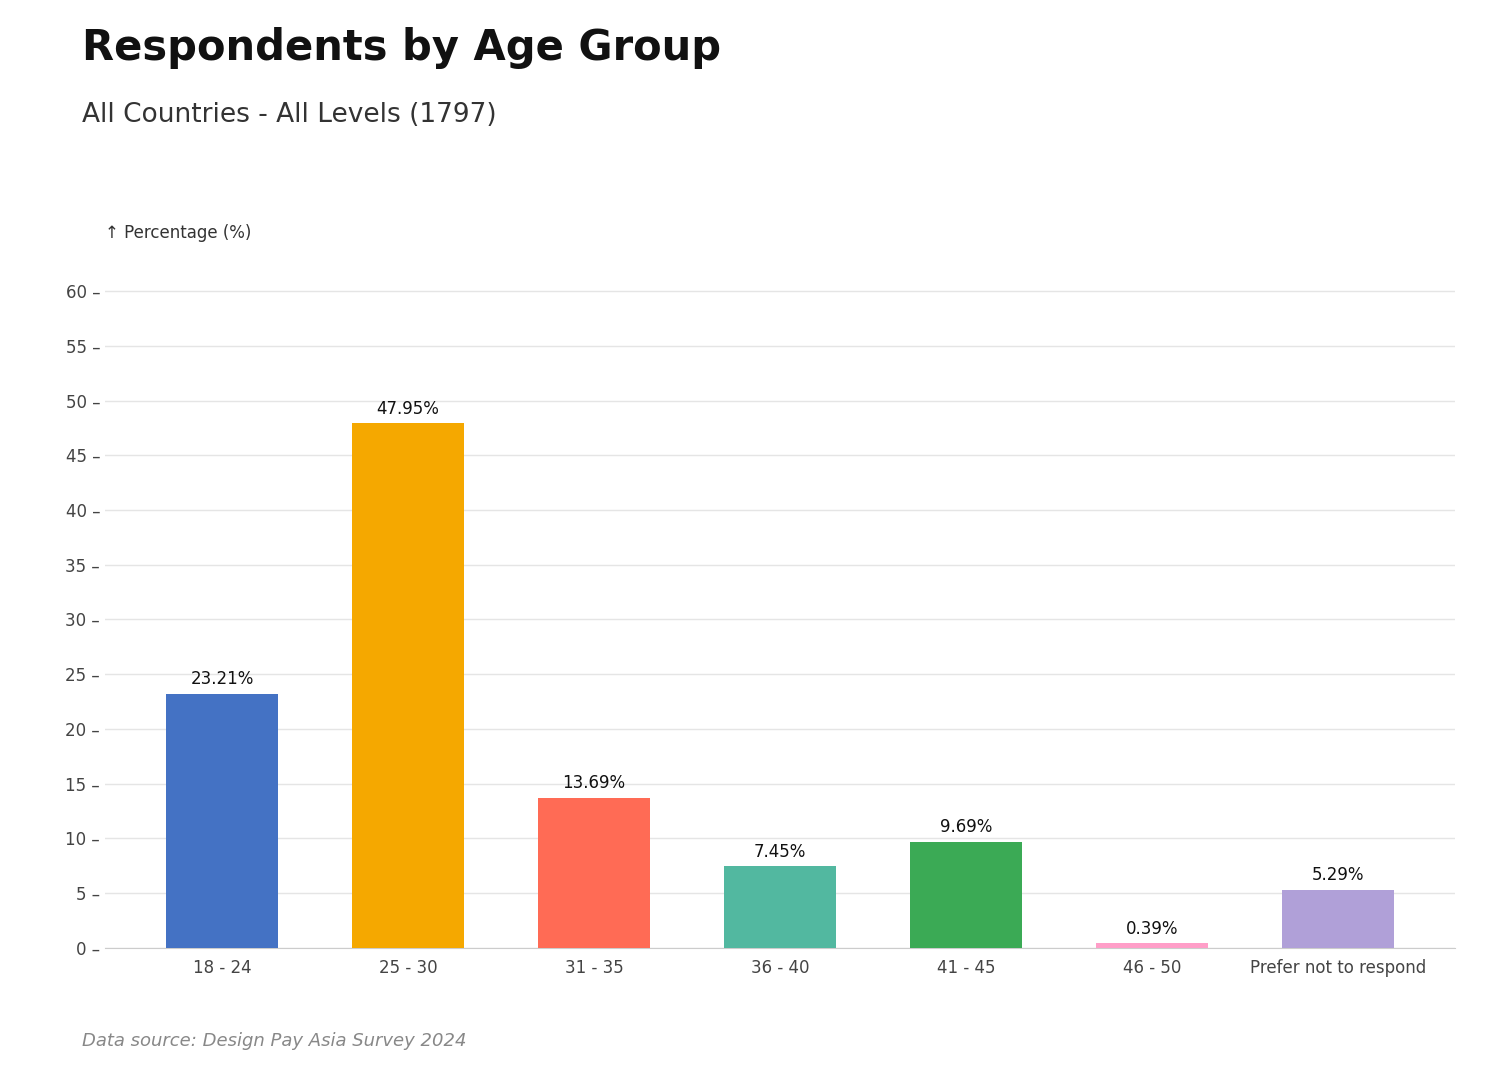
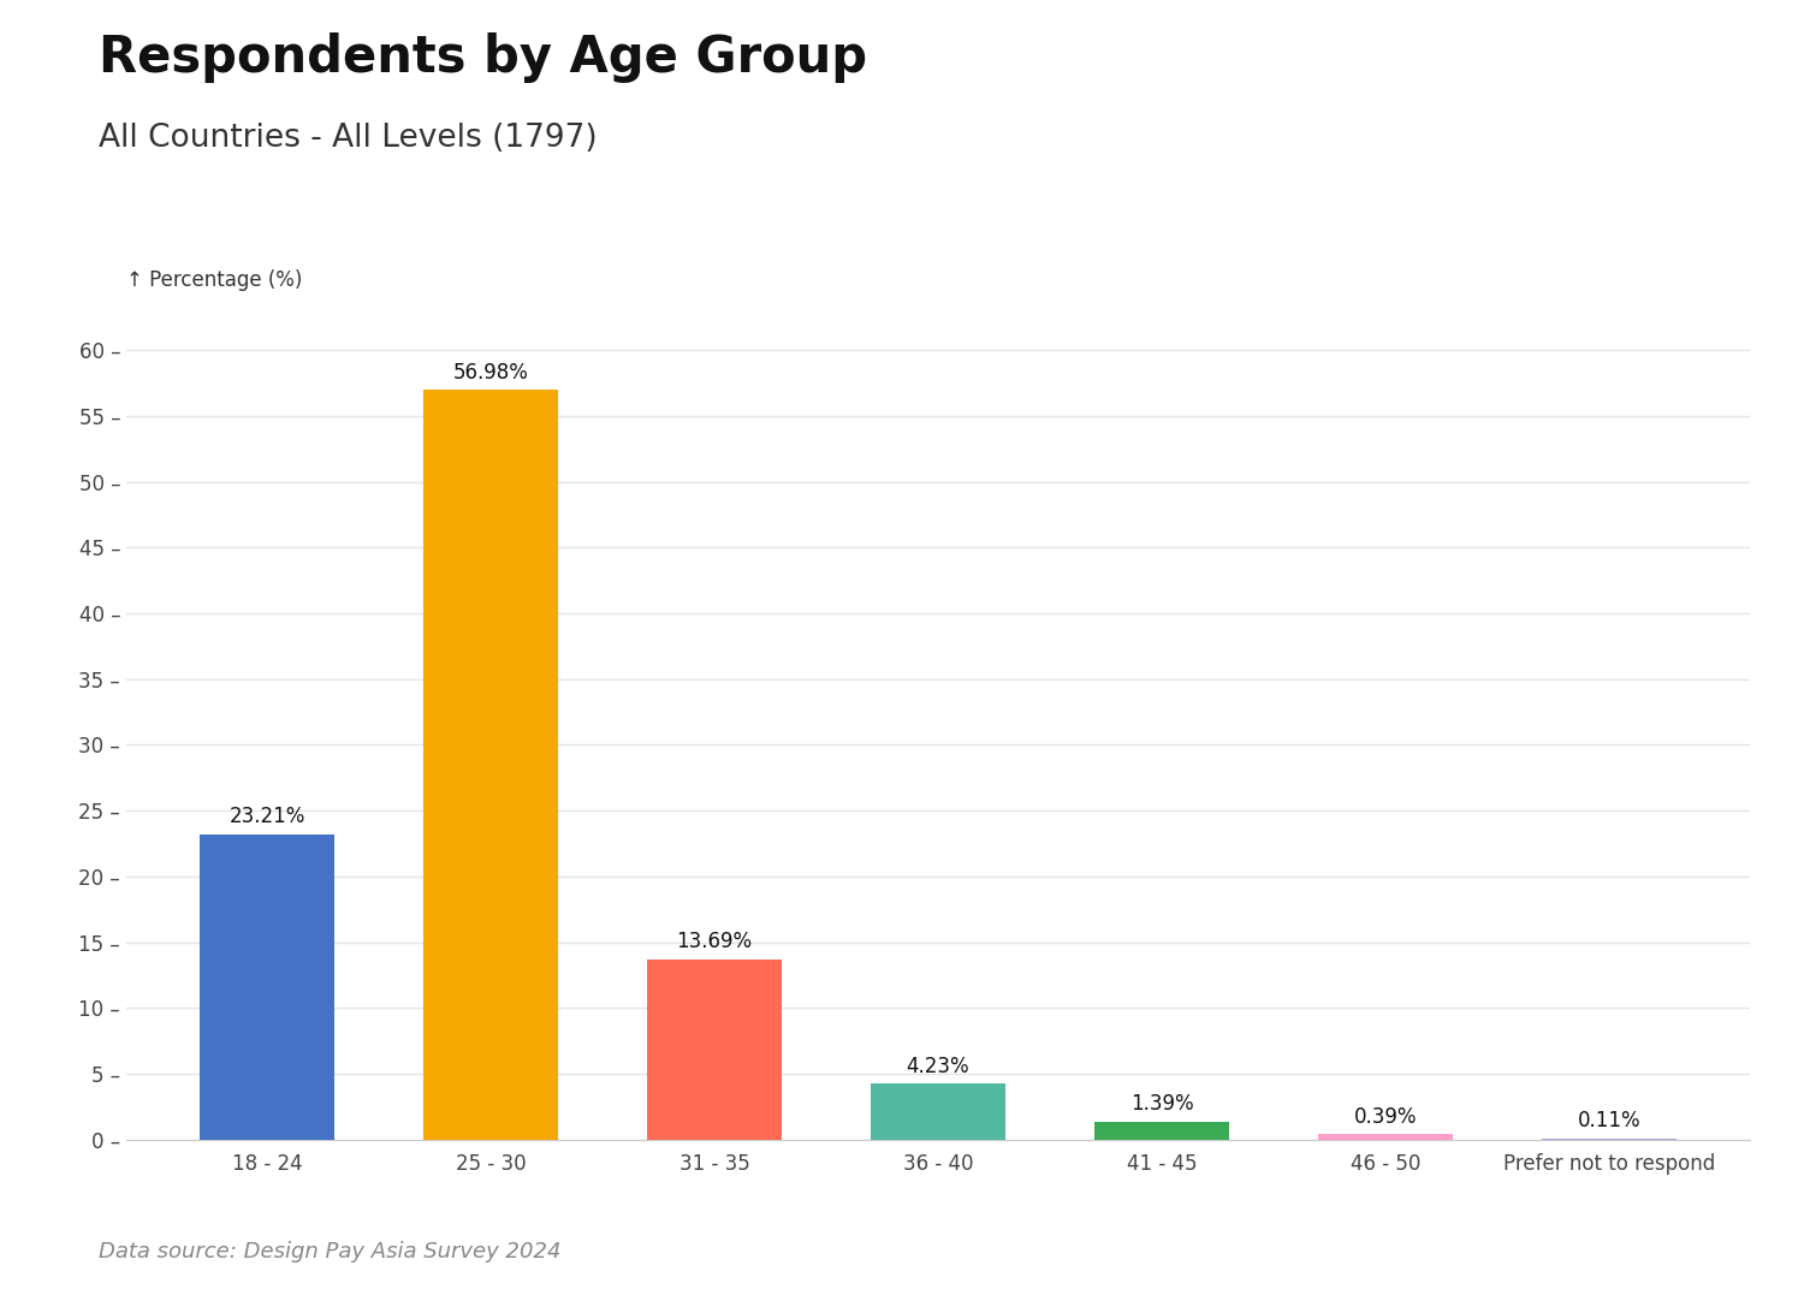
25 - 30: 47.95% -> 56.98%
36 - 40: 7.45% -> 4.23%
41 - 45: 9.69% -> 1.39%
Prefer not to respond: 5.29% -> 0.11%
